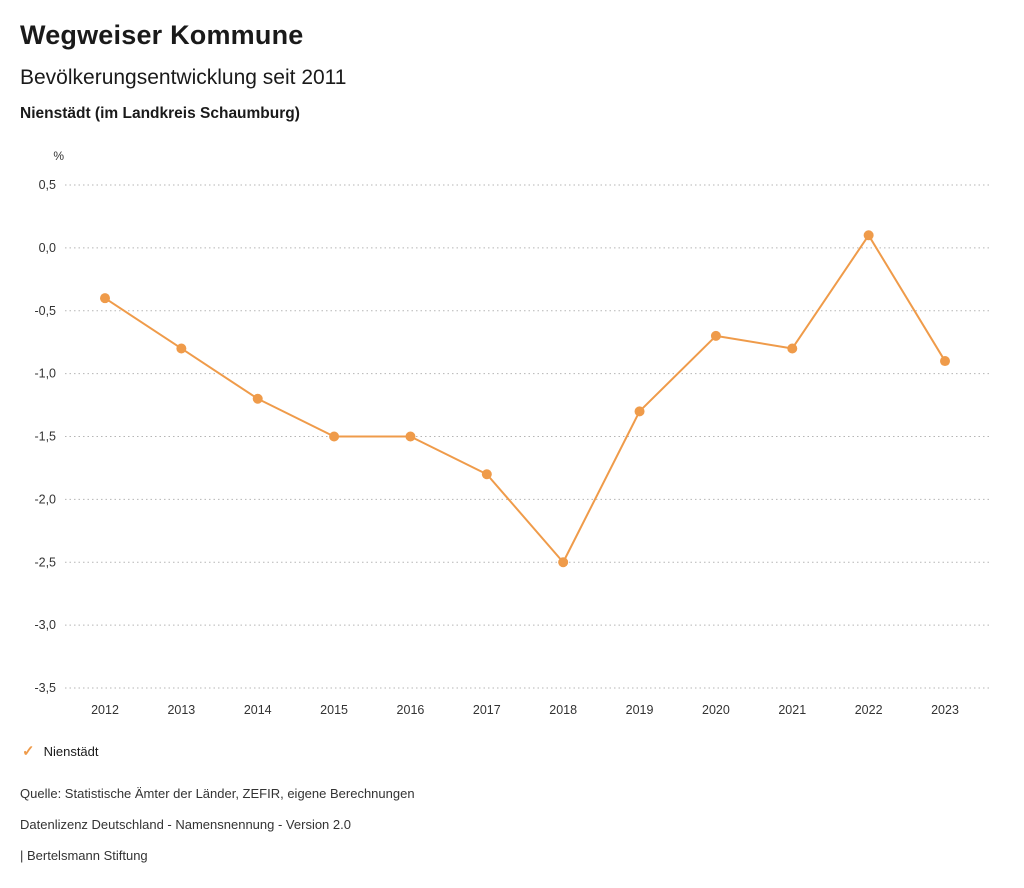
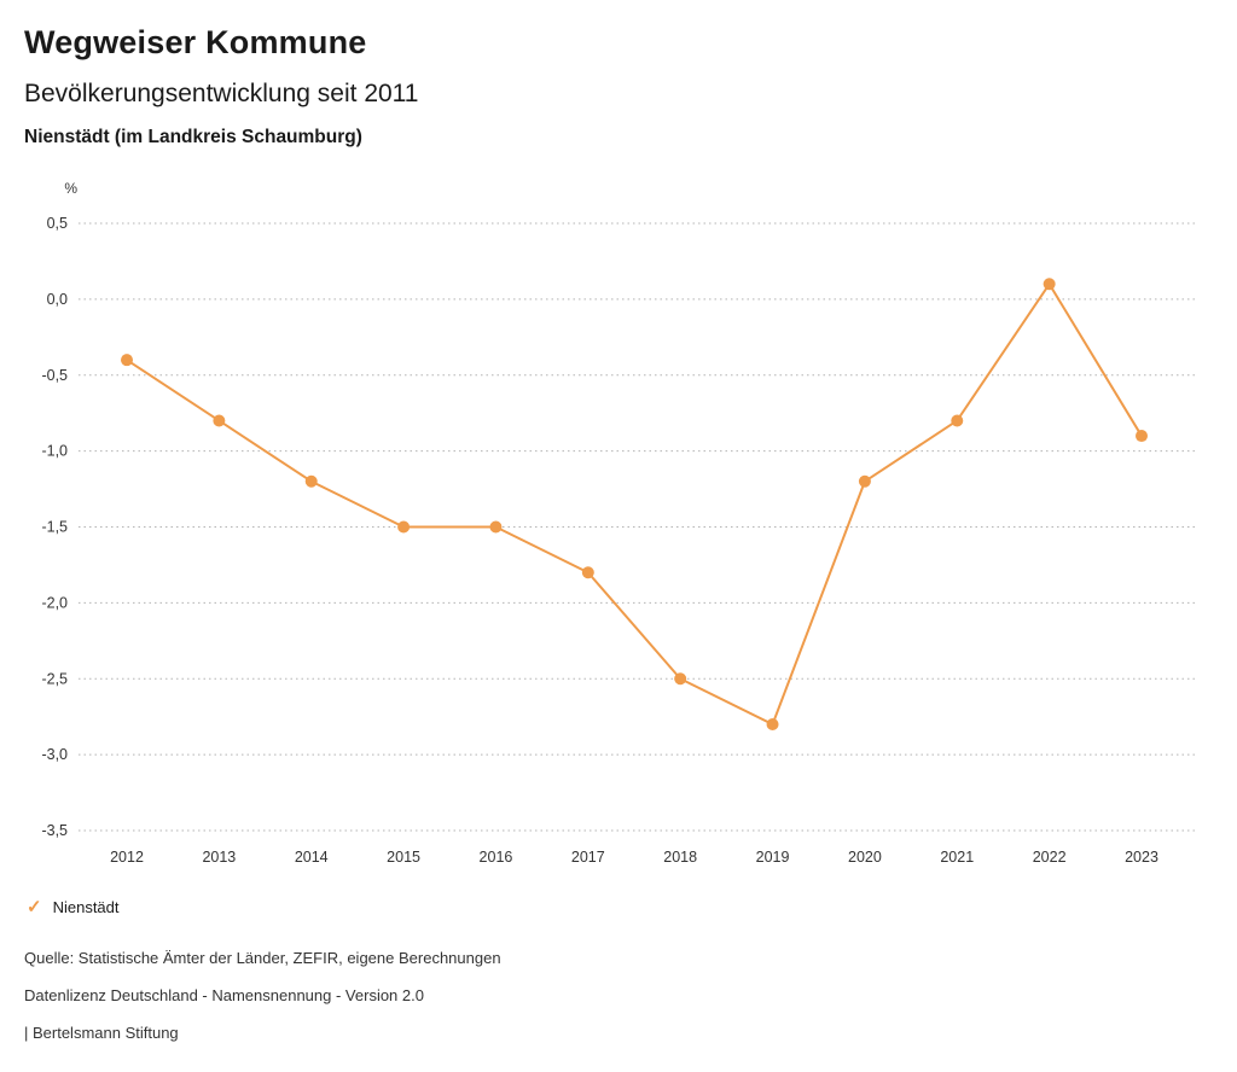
2019: -1,3 -> -2,8
2020: -0,7 -> -1,2
